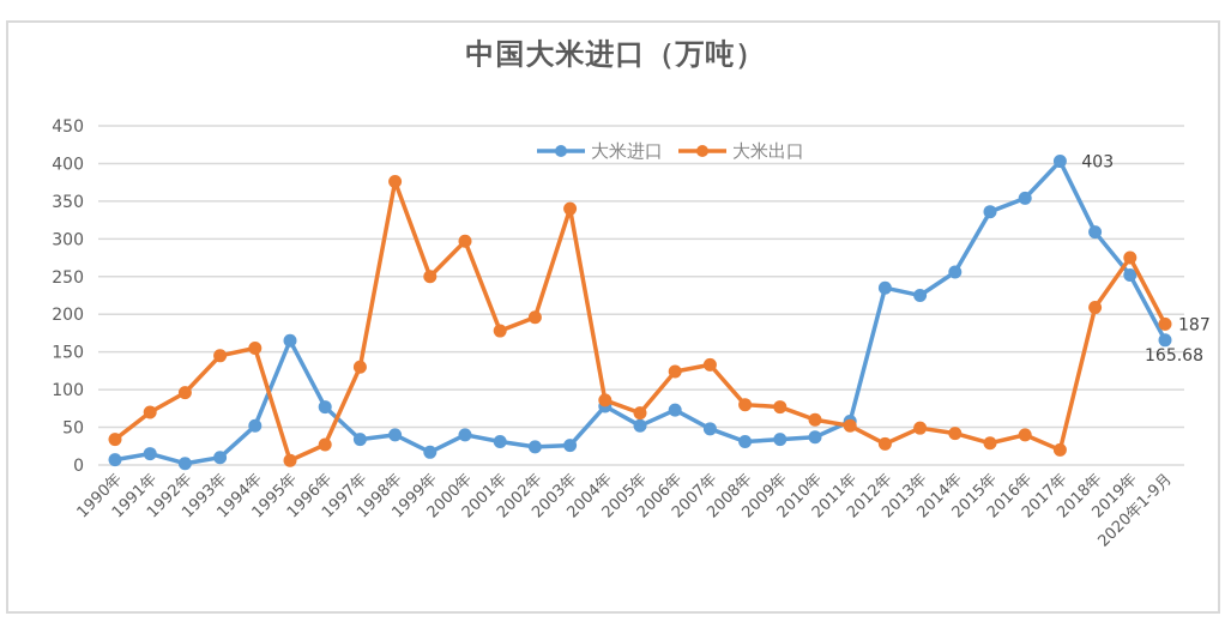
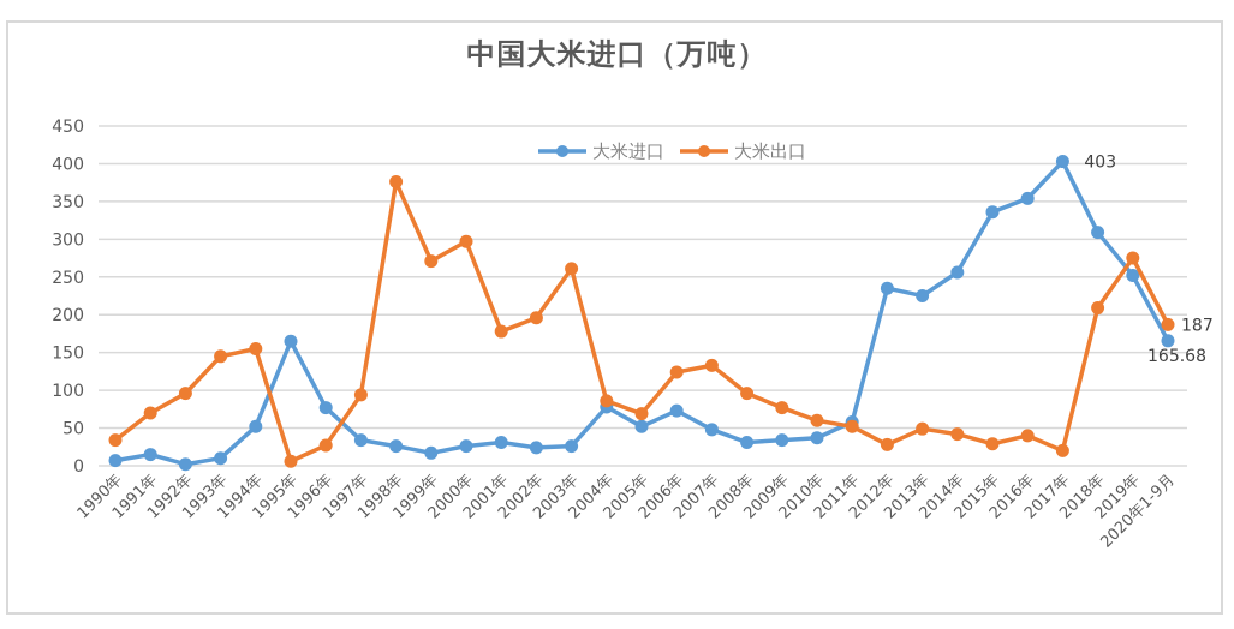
大米出口/1997年: 130 -> 90
大米进口/1998年: 40 -> 30
大米出口/1999年: 250 -> 270
大米进口/2000年: 40 -> 30
大米出口/2003年: 340 -> 260
大米出口/2008年: 80 -> 100
